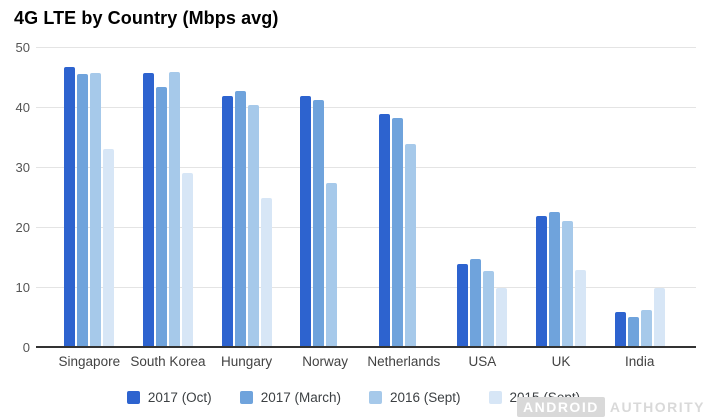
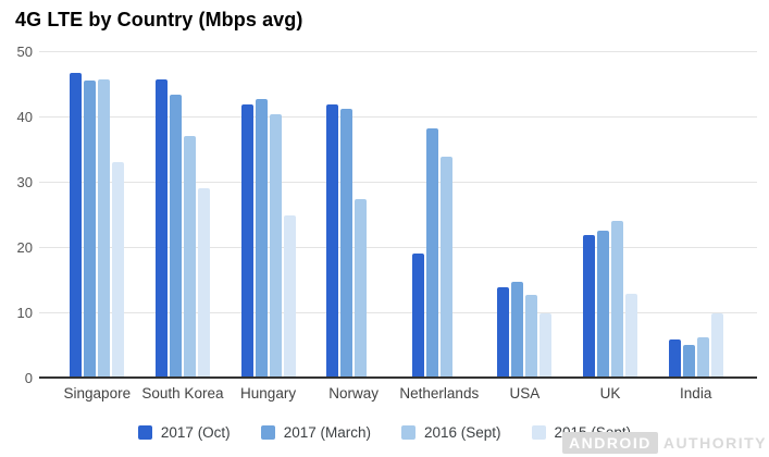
2016 (Sept)/South Korea: 46 -> 37
2017 (Oct)/Netherlands: 39 -> 19
2016 (Sept)/UK: 21 -> 24
